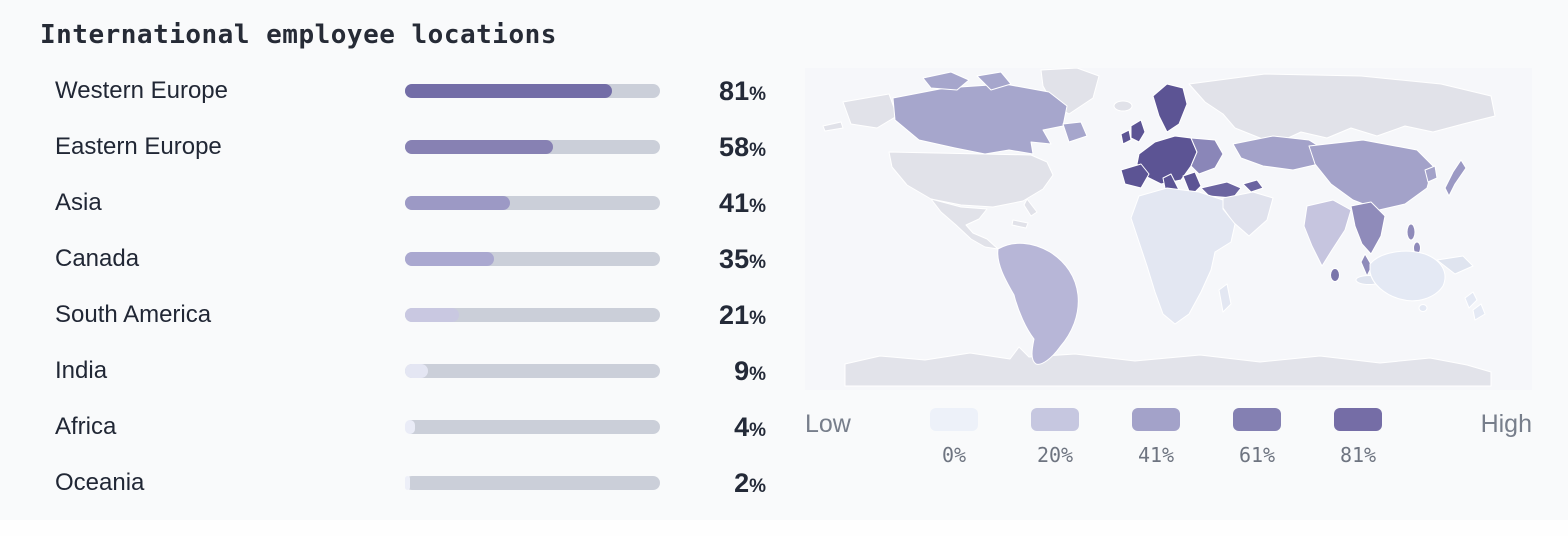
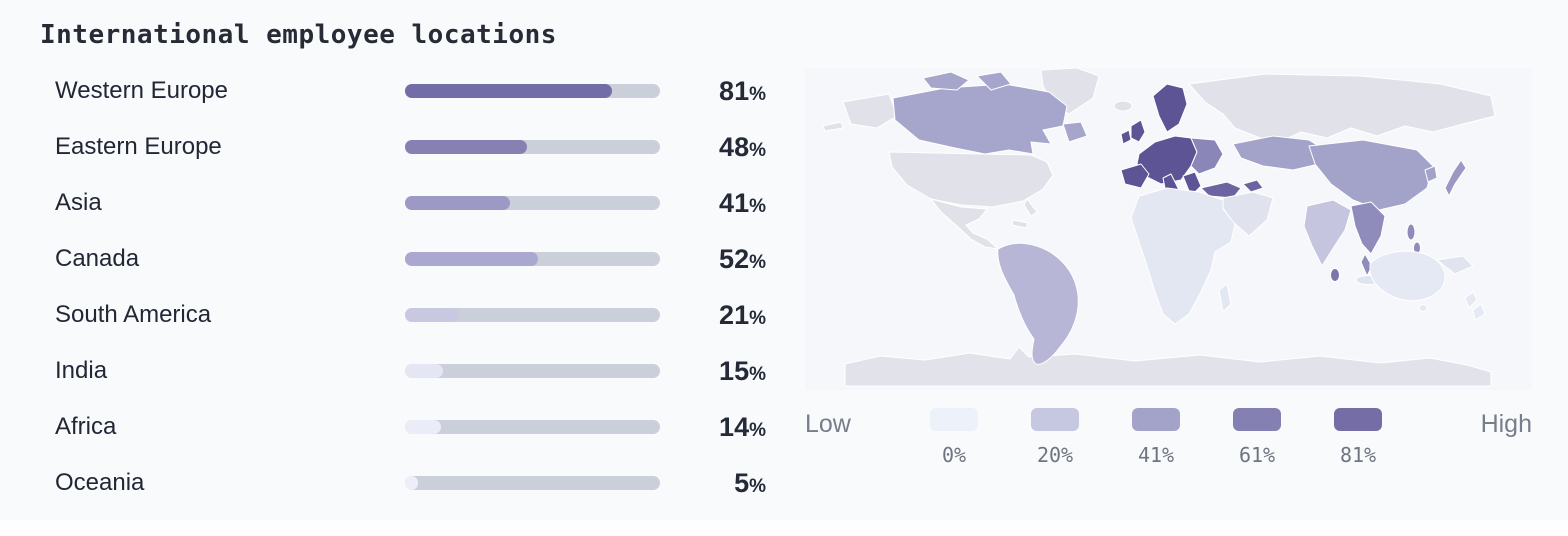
Eastern Europe: 58 -> 48
Canada: 35 -> 52
India: 9 -> 15
Africa: 4 -> 14
Oceania: 2 -> 5
